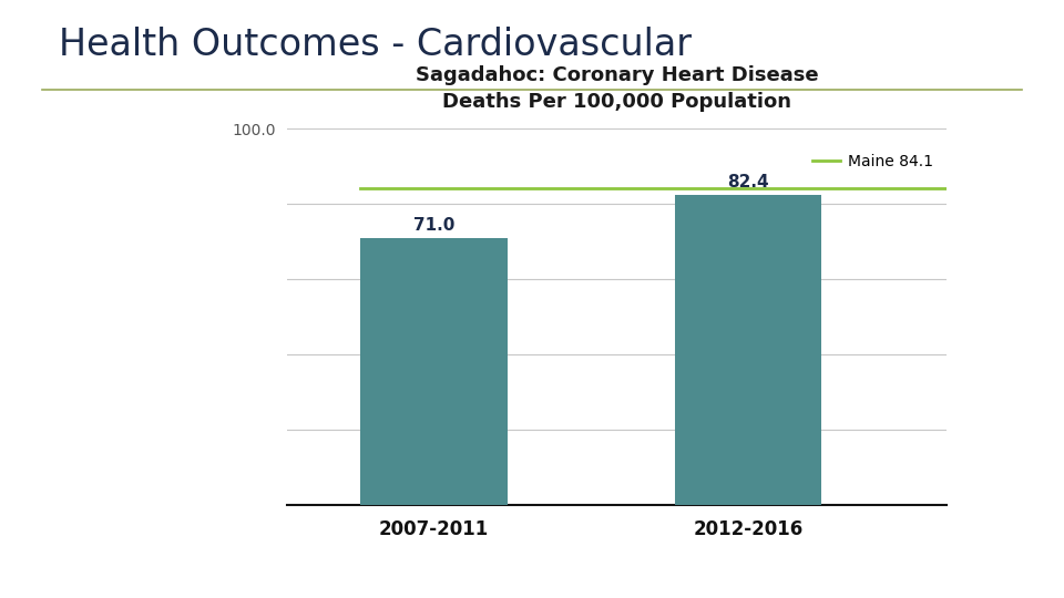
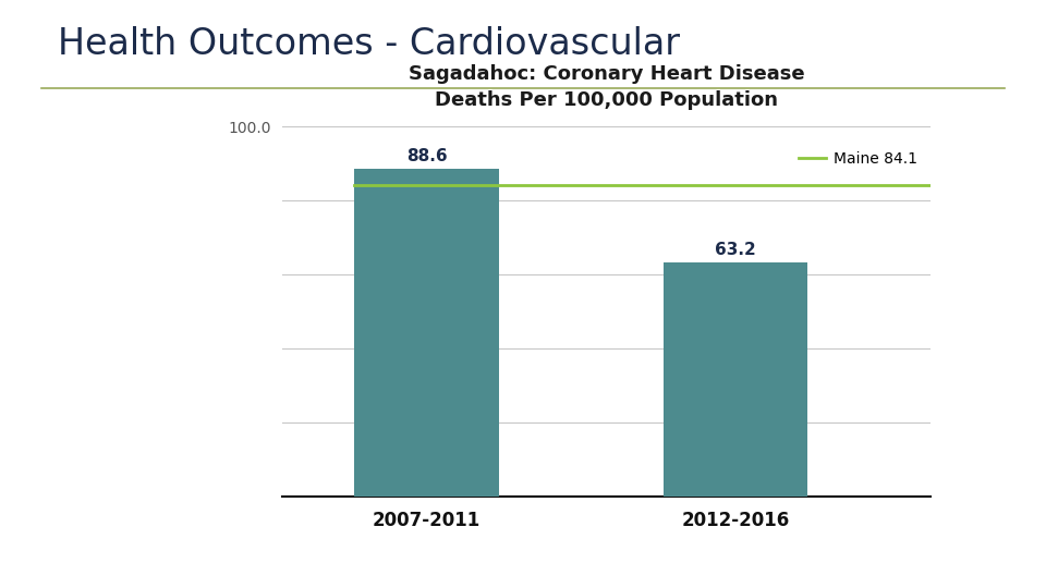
2007-2011: 71.0 -> 88.6
2012-2016: 82.4 -> 63.2
